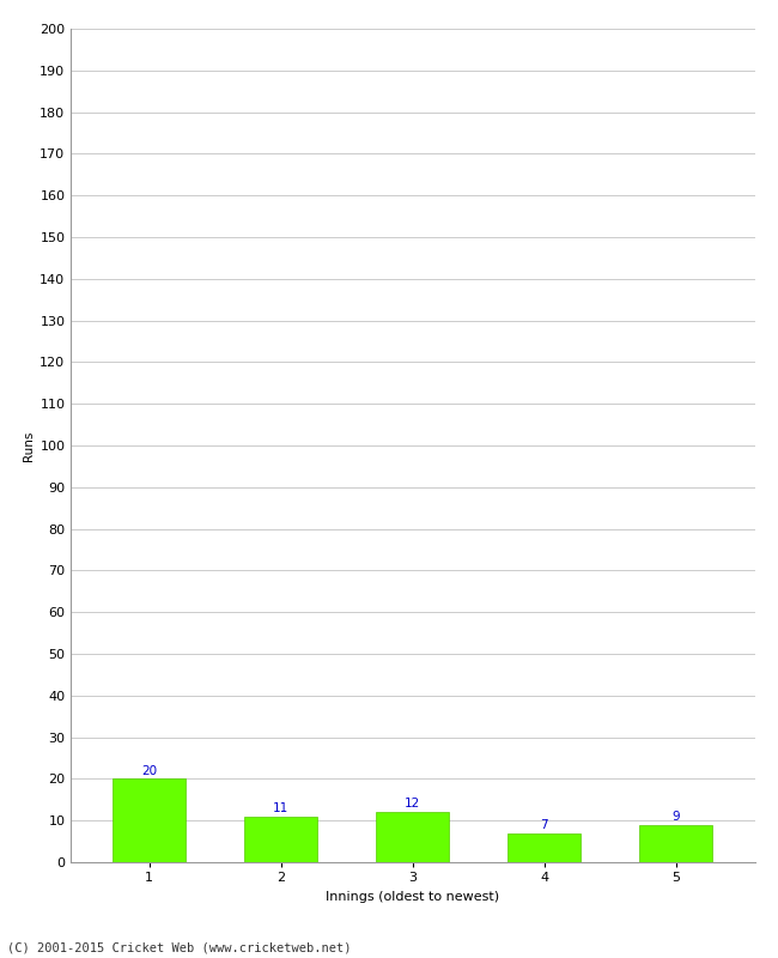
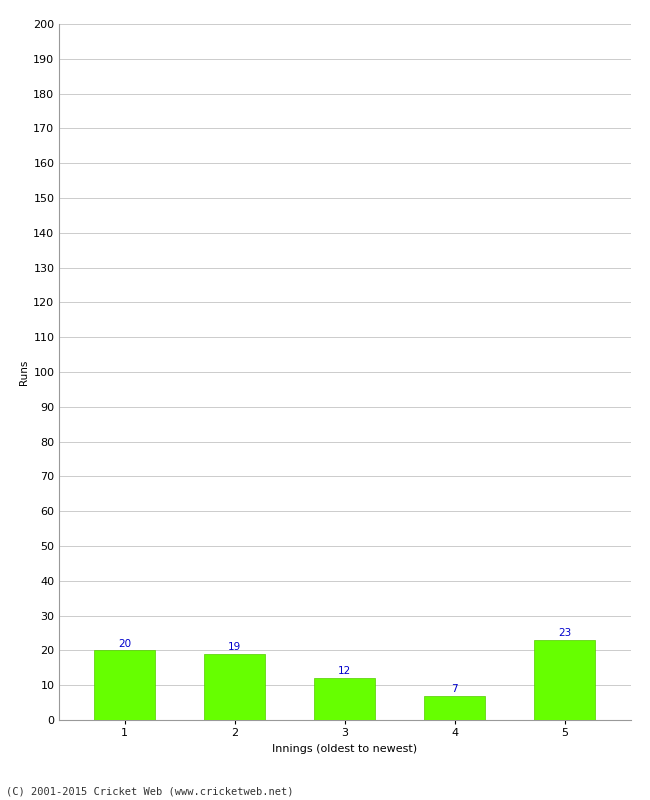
2: 11 -> 19
5: 9 -> 23
